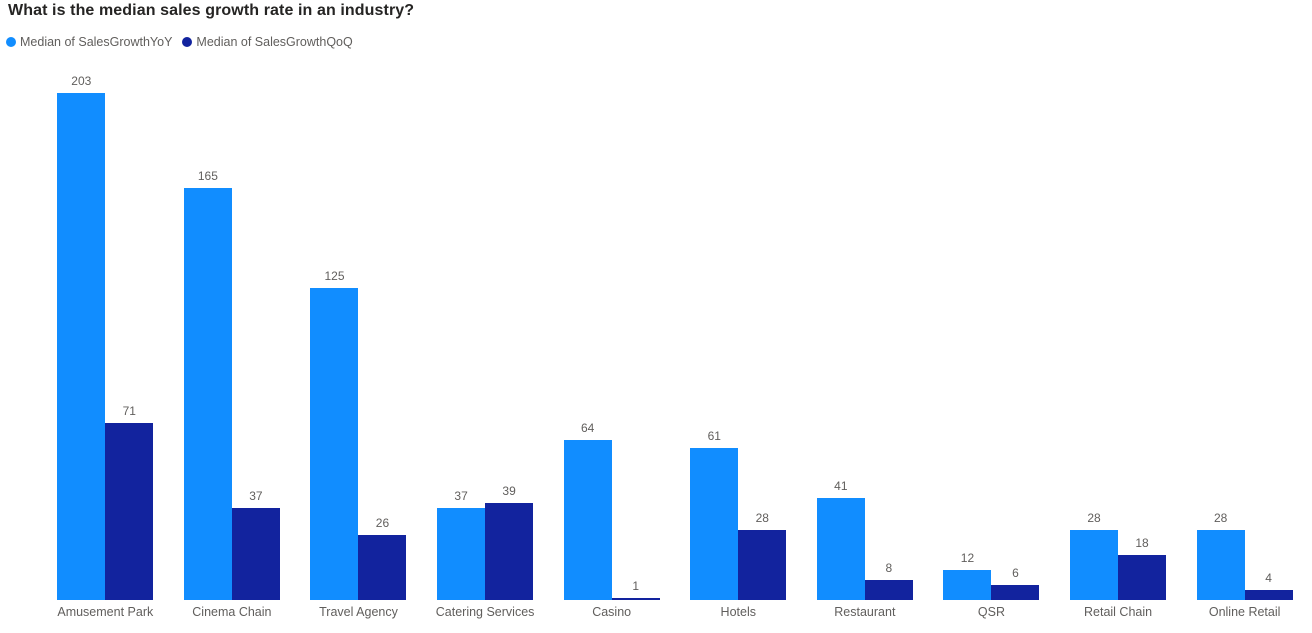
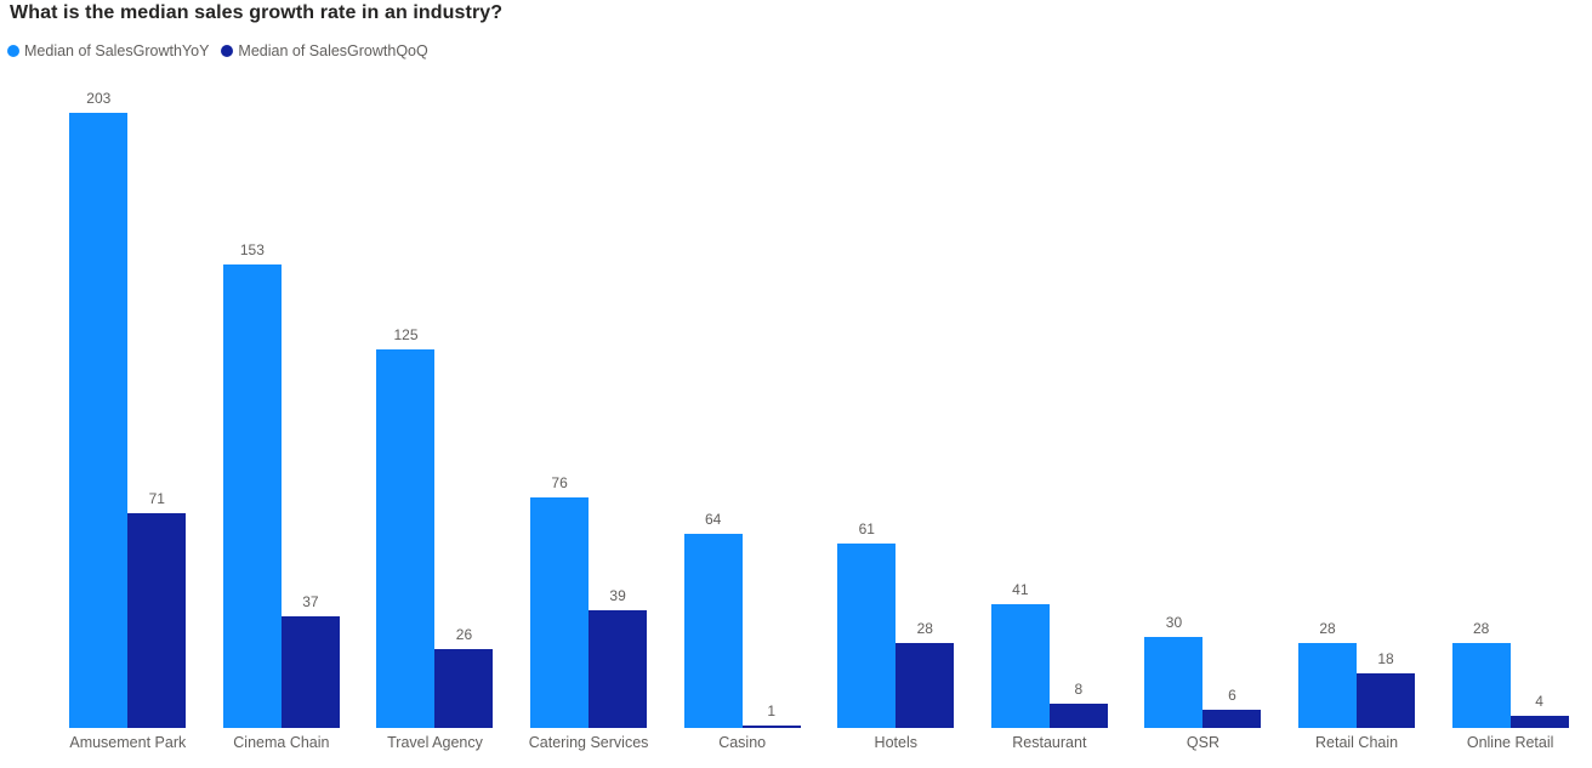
Median of SalesGrowthYoY/Cinema Chain: 165 -> 153
Median of SalesGrowthYoY/Catering Services: 37 -> 76
Median of SalesGrowthYoY/QSR: 12 -> 30
